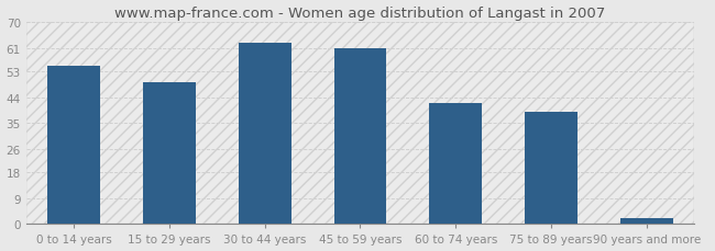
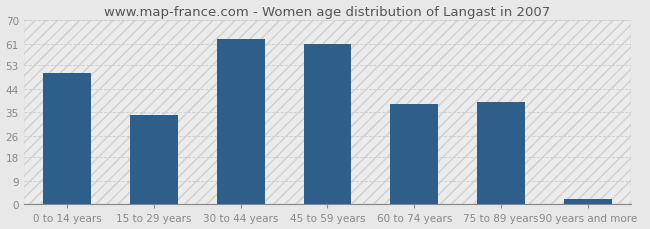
0 to 14 years: 55 -> 50
15 to 29 years: 49 -> 34
60 to 74 years: 42 -> 38
